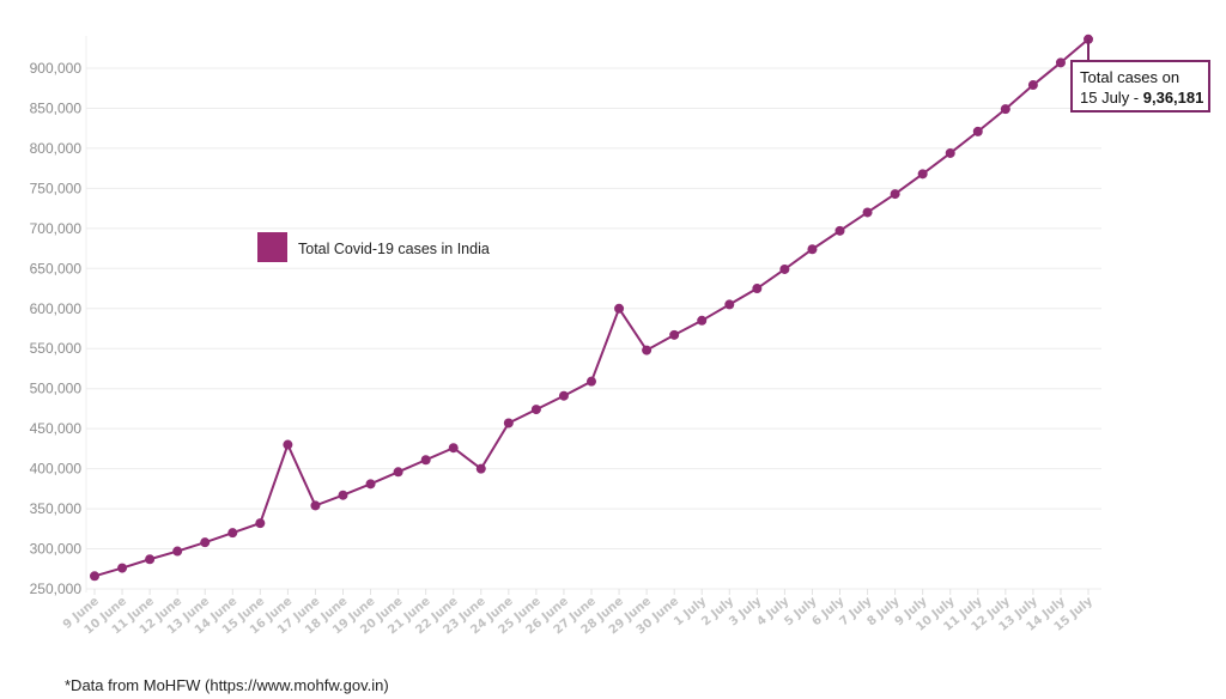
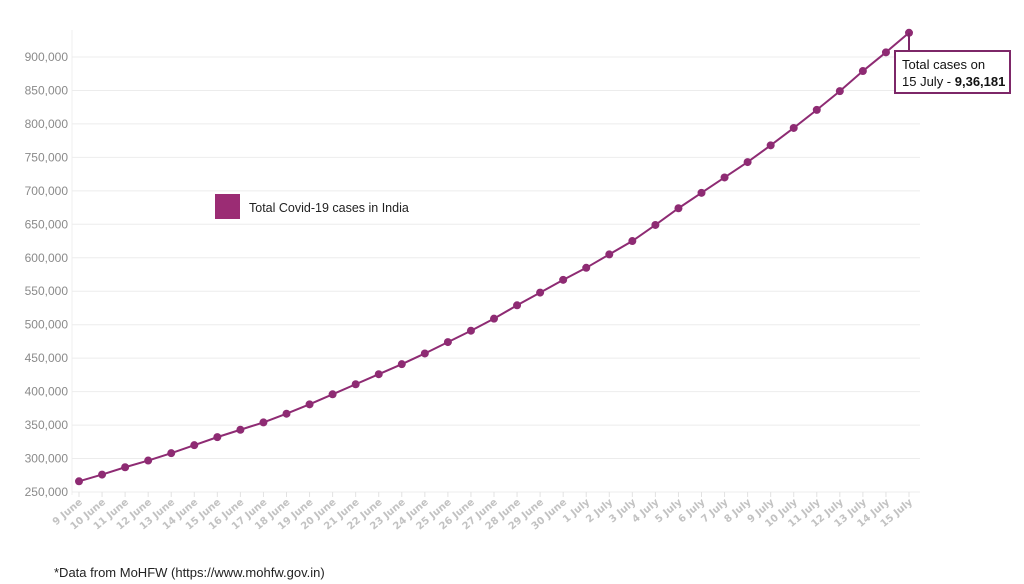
16 June: 430000 -> 340000
23 June: 400000 -> 440000
28 June: 600000 -> 530000
